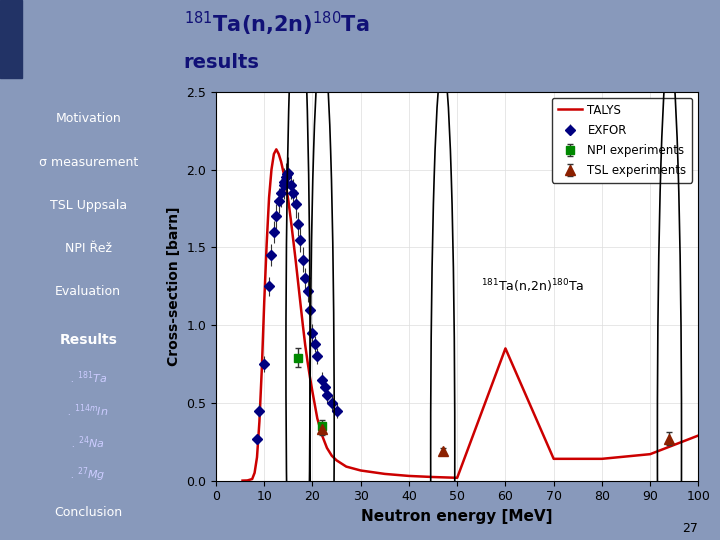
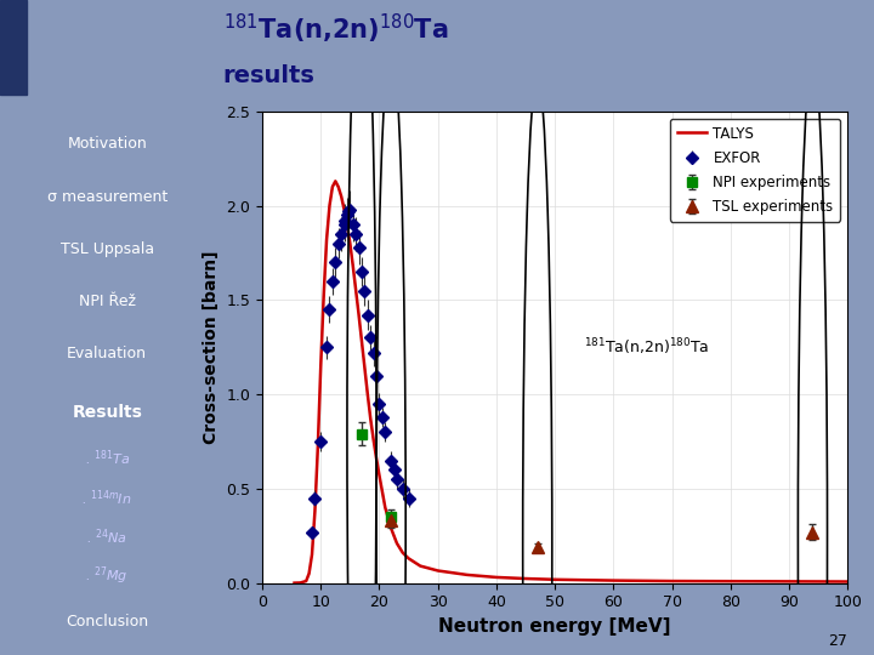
TALYS/60: 0.85 -> 0.01
TALYS/70: 0.14 -> 0.01
TALYS/80: 0.14 -> 0.01
TALYS/90: 0.17 -> 0.01
TALYS/100: 0.29 -> 0.01
